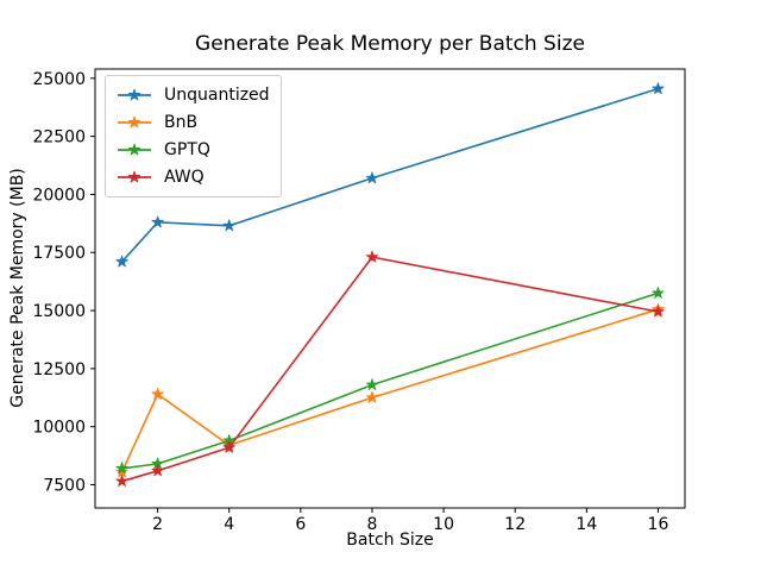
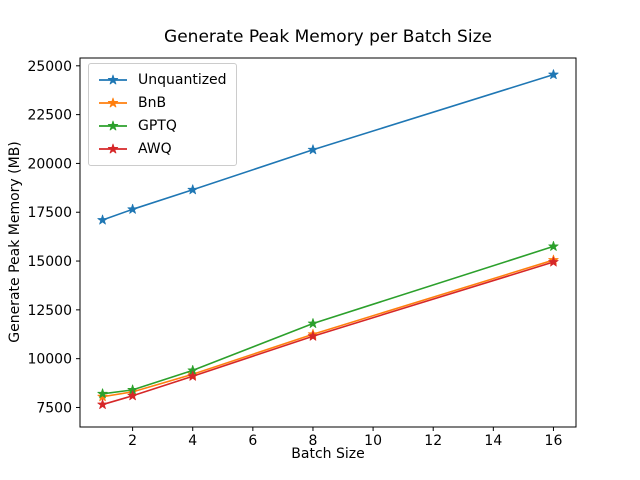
Unquantized/2: 18800 -> 17600
BnB/2: 11400 -> 8300
AWQ/8: 17300 -> 11200
